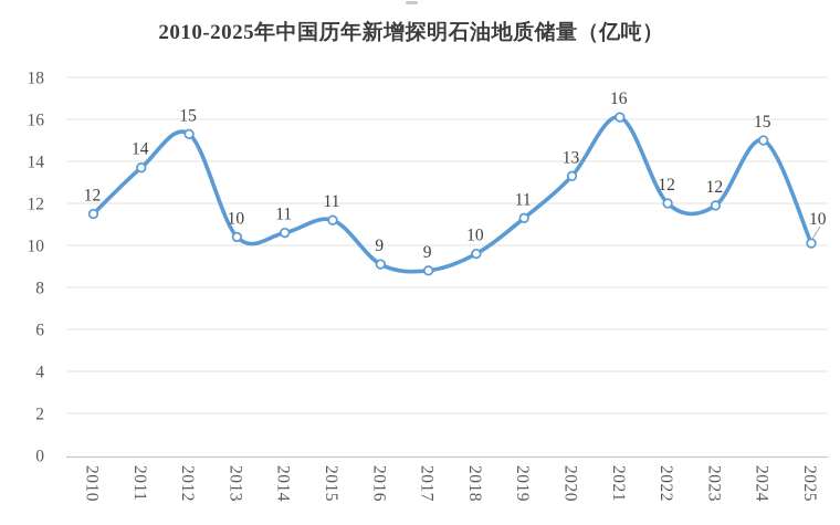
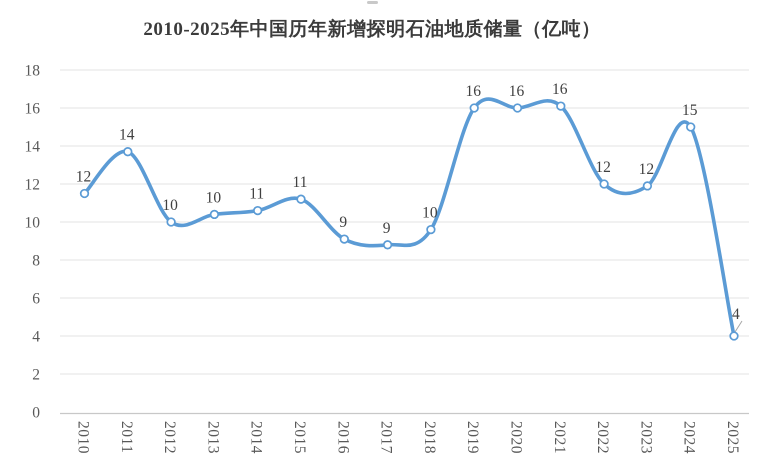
2012: 15 -> 10
2019: 11 -> 16
2020: 13 -> 16
2025: 10 -> 4
